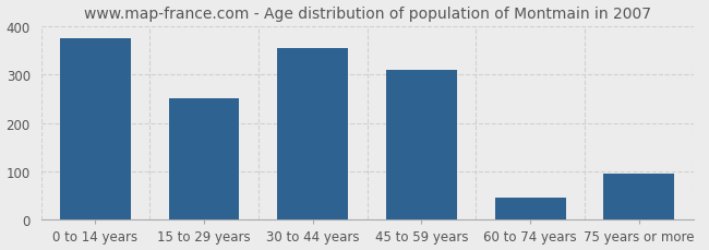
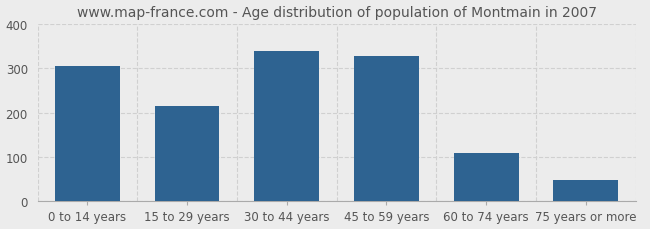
0 to 14 years: 375 -> 304
15 to 29 years: 250 -> 216
30 to 44 years: 355 -> 340
45 to 59 years: 310 -> 328
60 to 74 years: 45 -> 108
75 years or more: 95 -> 48
